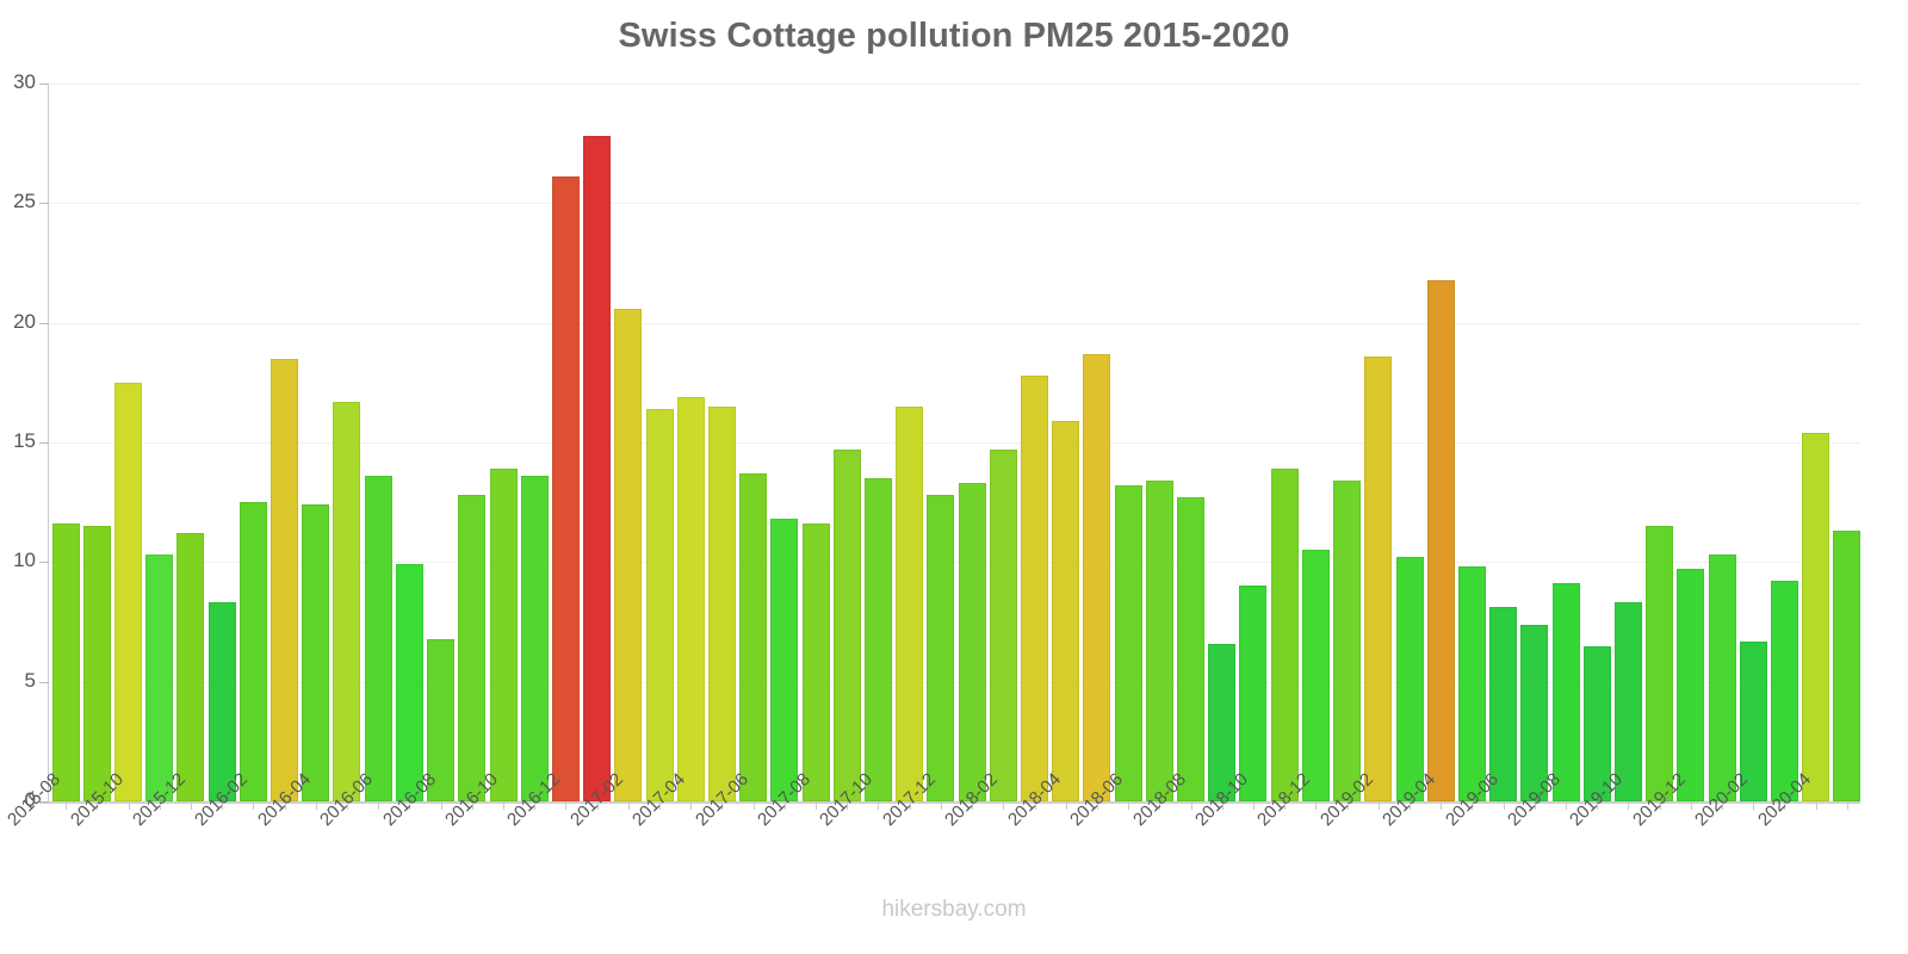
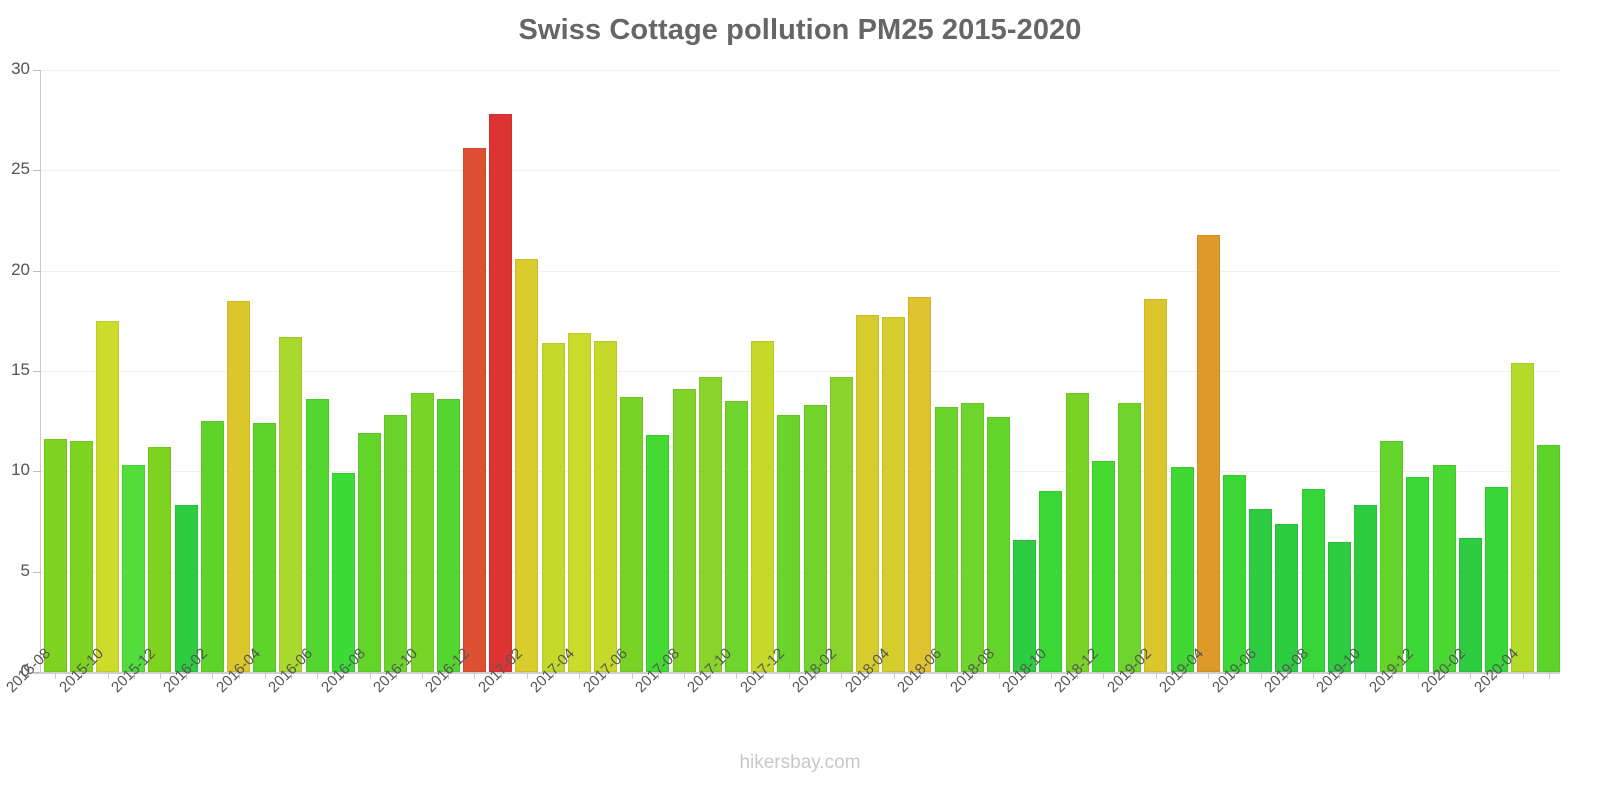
2016-08: 6.8 -> 11.9
2017-08: 11.6 -> 14.1
2018-04: 15.9 -> 17.7
